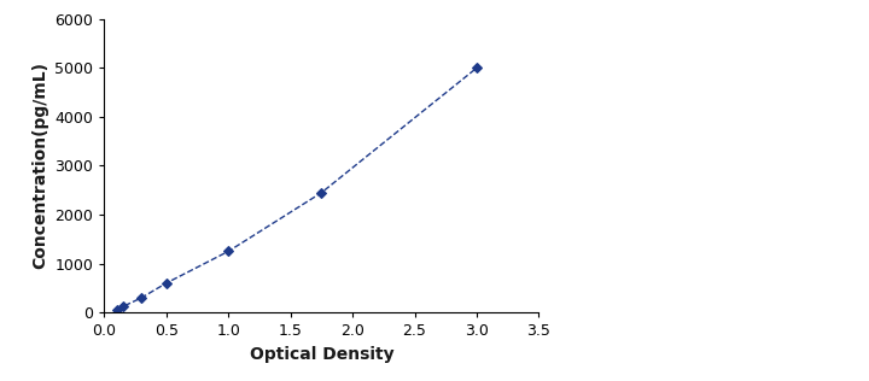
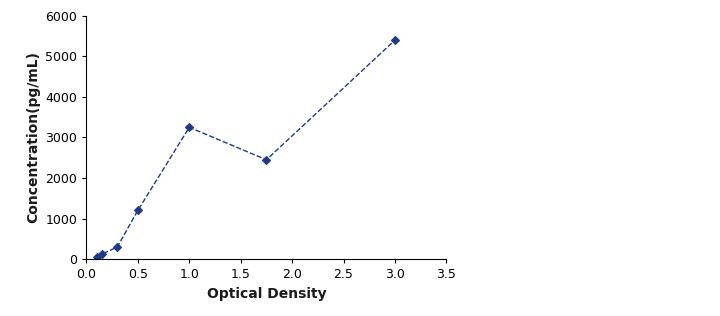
0.5: 600 -> 1200
1.0: 1250 -> 3250
3.0: 5000 -> 5400
